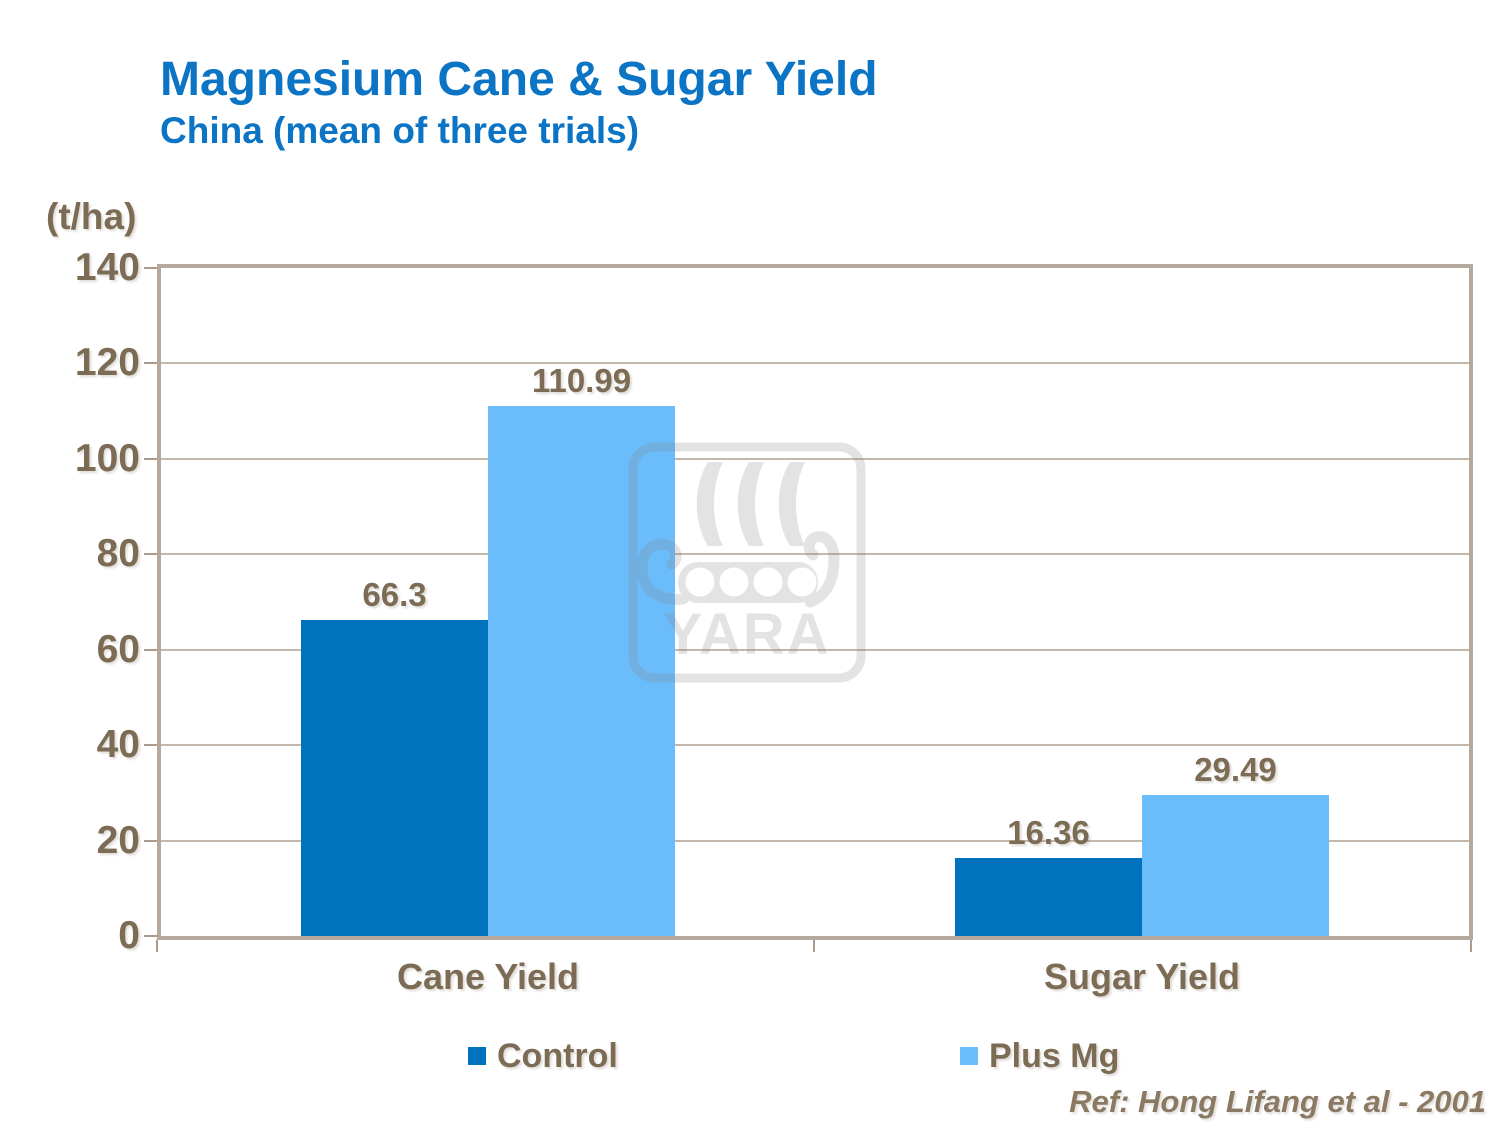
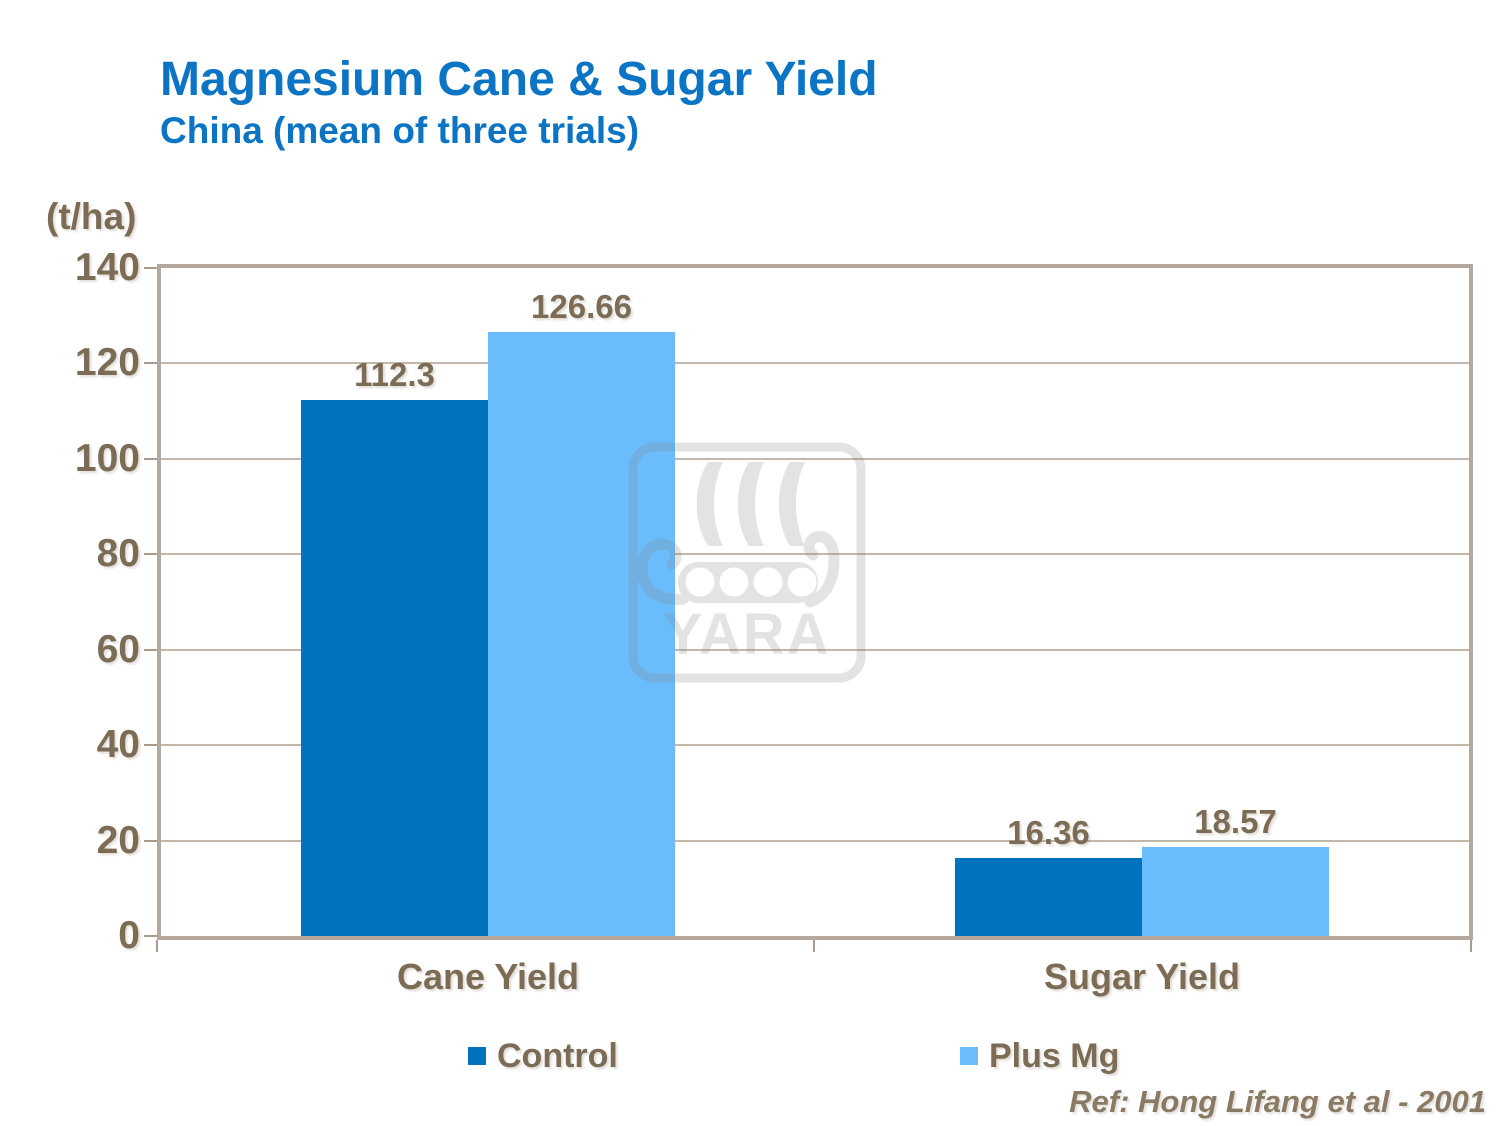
Control/Cane Yield: 66.3 -> 112.3
Plus Mg/Cane Yield: 110.99 -> 126.66
Plus Mg/Sugar Yield: 29.49 -> 18.57
